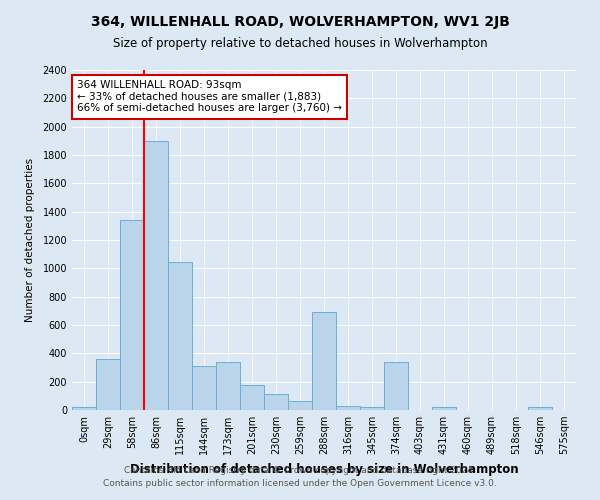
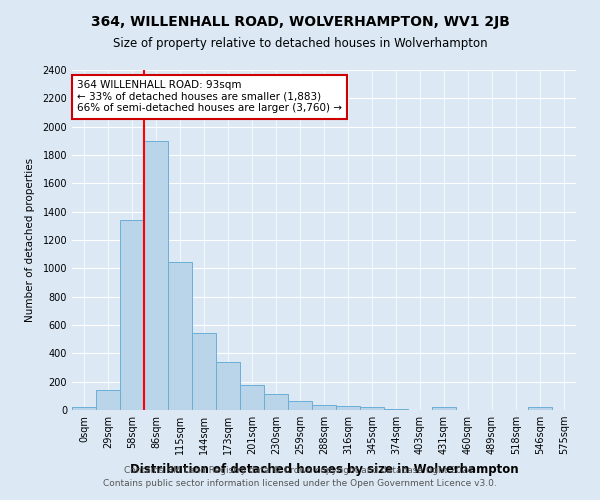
29sqm: 360 -> 140
144sqm: 310 -> 540
288sqm: 690 -> 40
374sqm: 340 -> 10
